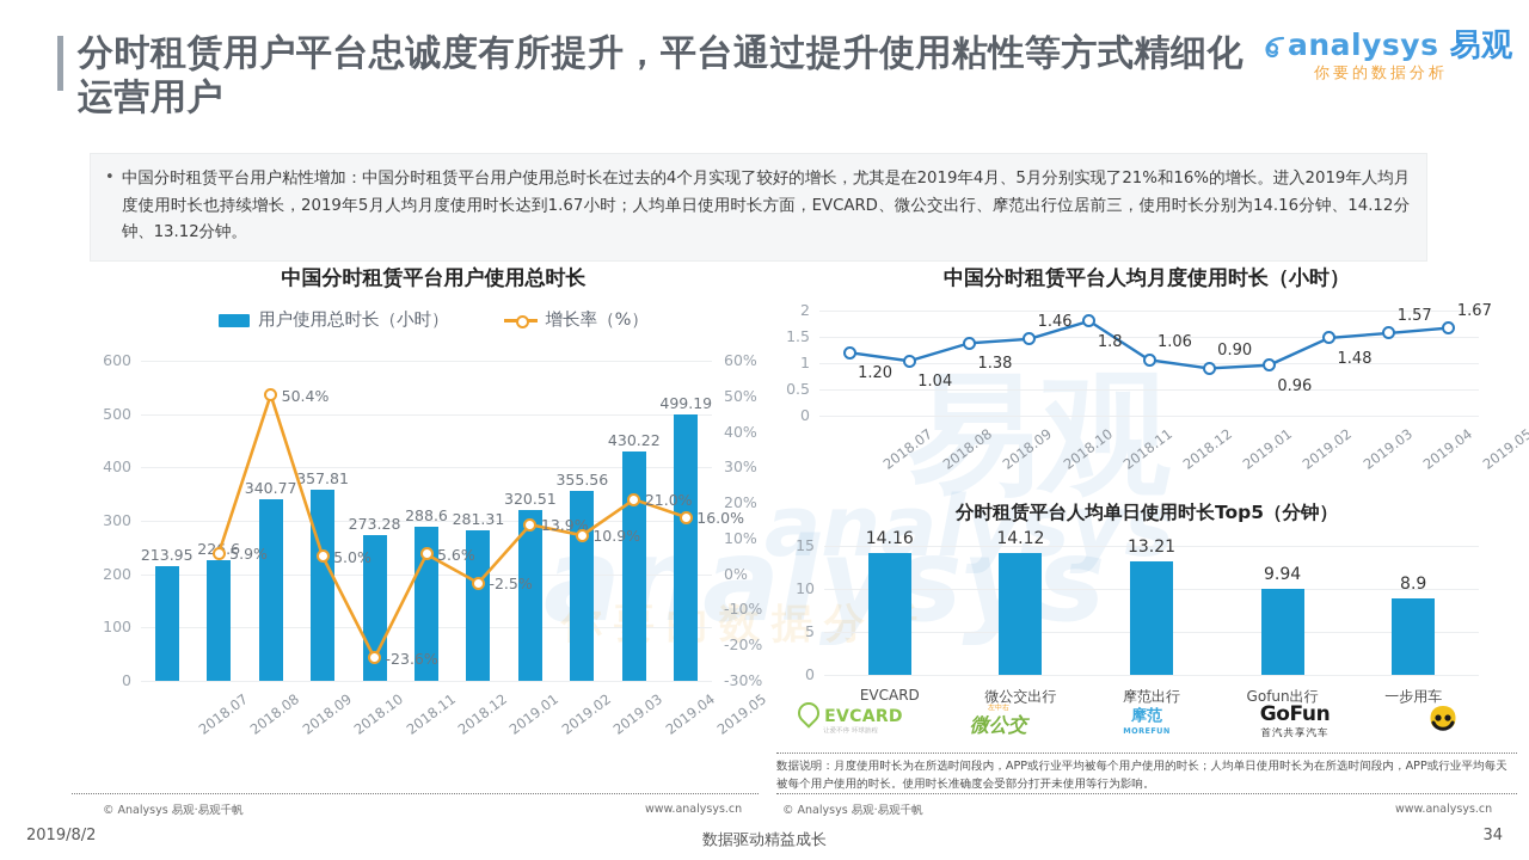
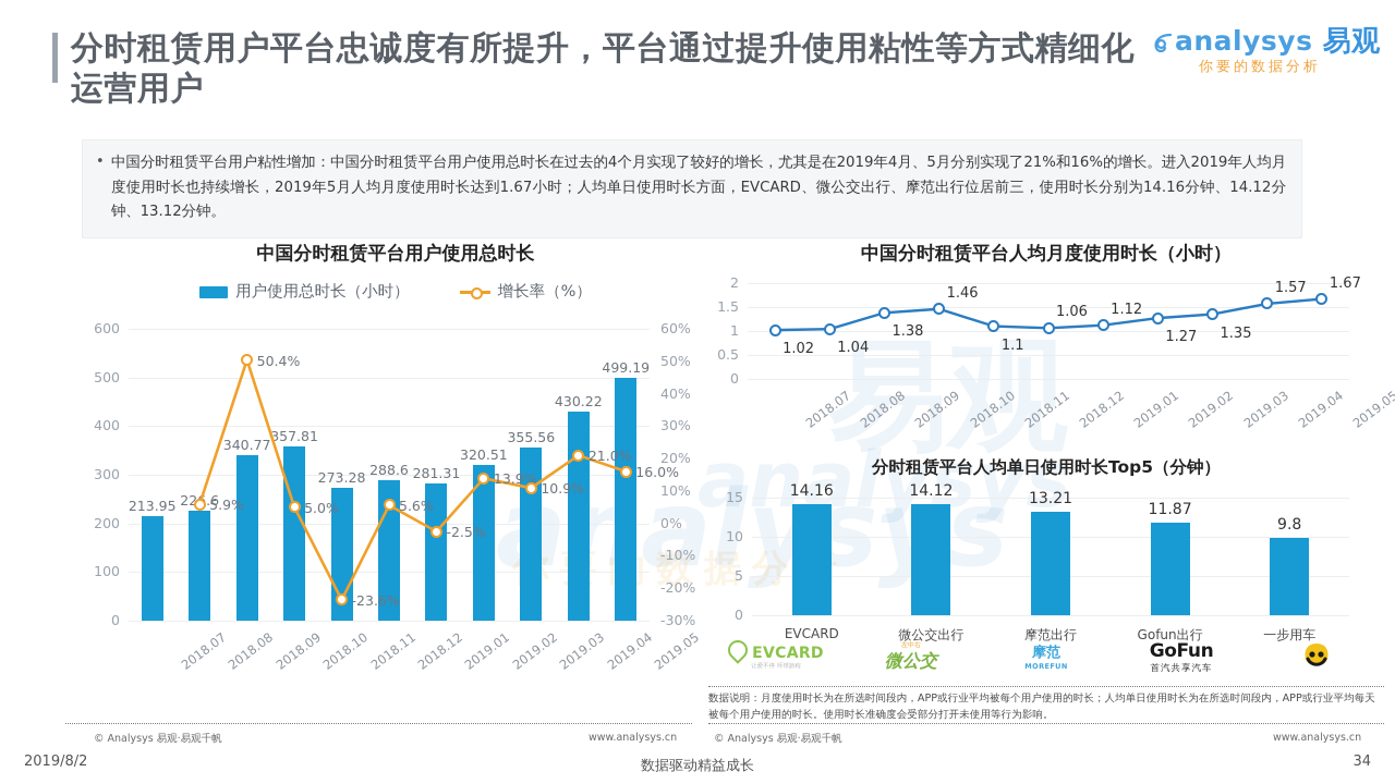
中国分时租赁平台人均月度使用时长（小时）/2018.07: 1.20 -> 1.02
中国分时租赁平台人均月度使用时长（小时）/2018.11: 1.8 -> 1.1
中国分时租赁平台人均月度使用时长（小时）/2019.01: 0.90 -> 1.12
中国分时租赁平台人均月度使用时长（小时）/2019.02: 0.96 -> 1.27
中国分时租赁平台人均月度使用时长（小时）/2019.03: 1.48 -> 1.35
分时租赁平台人均单日使用时长Top5（分钟）/Gofun出行: 9.94 -> 11.87
分时租赁平台人均单日使用时长Top5（分钟）/一步用车: 8.9 -> 9.8
